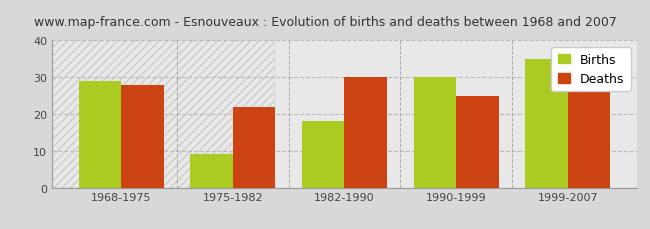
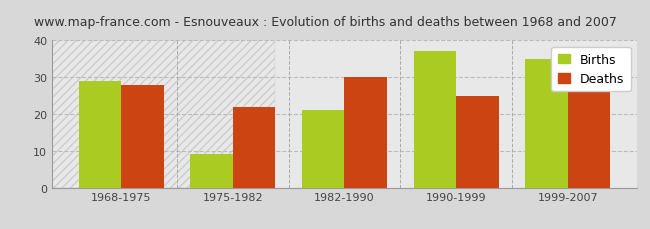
Births/1982-1990: 18 -> 21
Births/1990-1999: 30 -> 37
